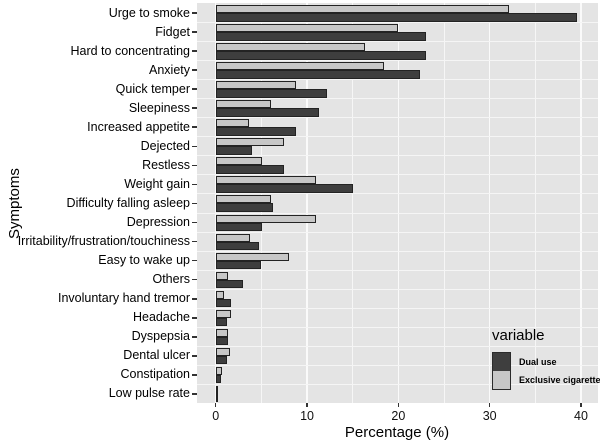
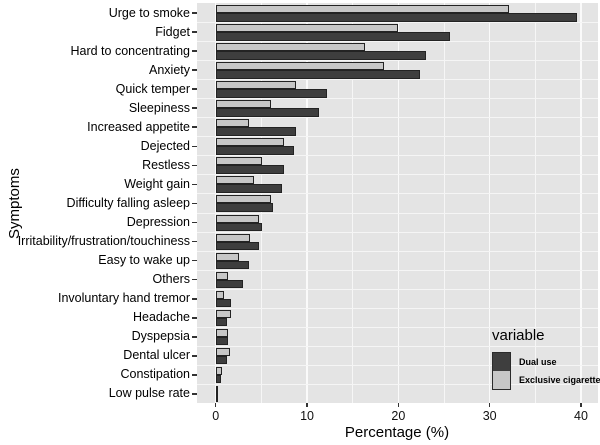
Dual use/Fidget: 23 -> 26
Dual use/Dejected: 4 -> 9
Dual use/Weight gain: 15 -> 7
Exclusive cigarette/Weight gain: 11 -> 4
Exclusive cigarette/Depression: 11 -> 5
Dual use/Easy to wake up: 5 -> 4
Exclusive cigarette/Easy to wake up: 8 -> 3
